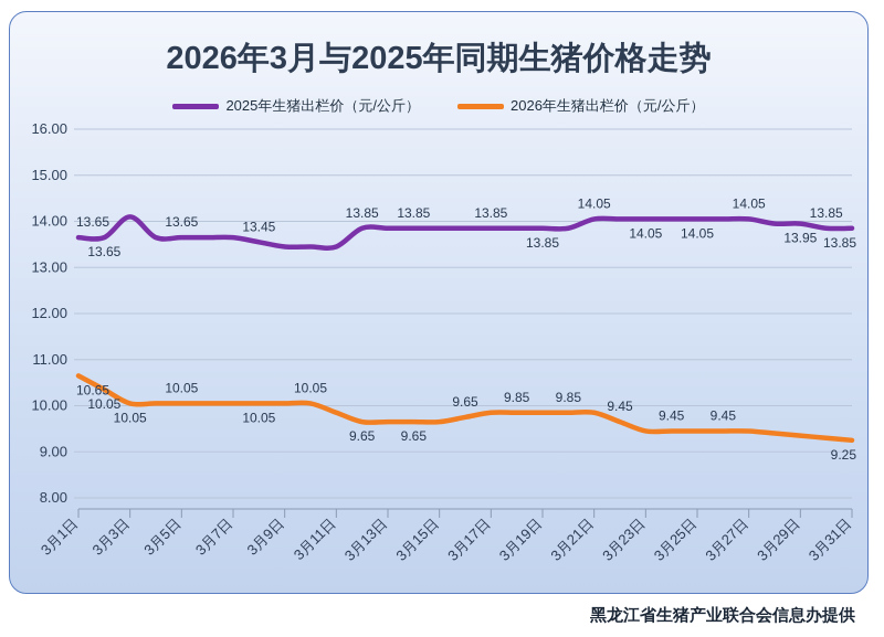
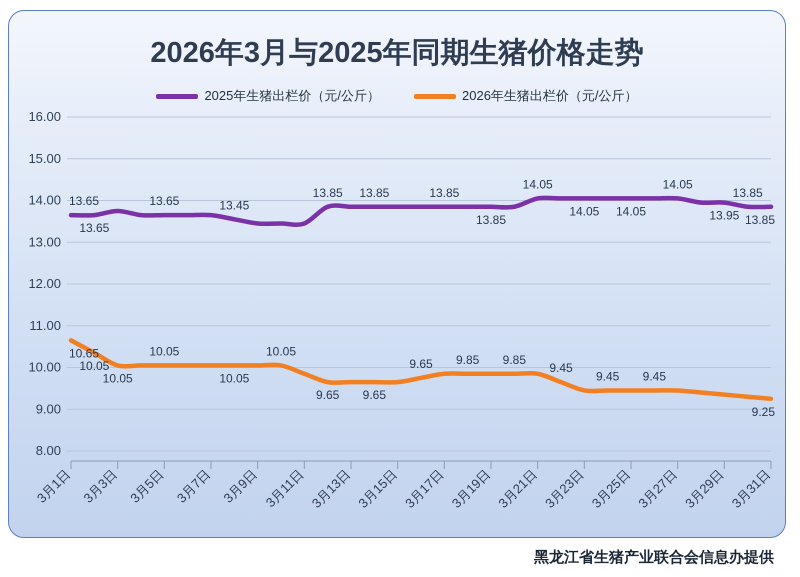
2025年生猪出栏价（元/公斤）/3月3日: 14.1 -> 13.8
